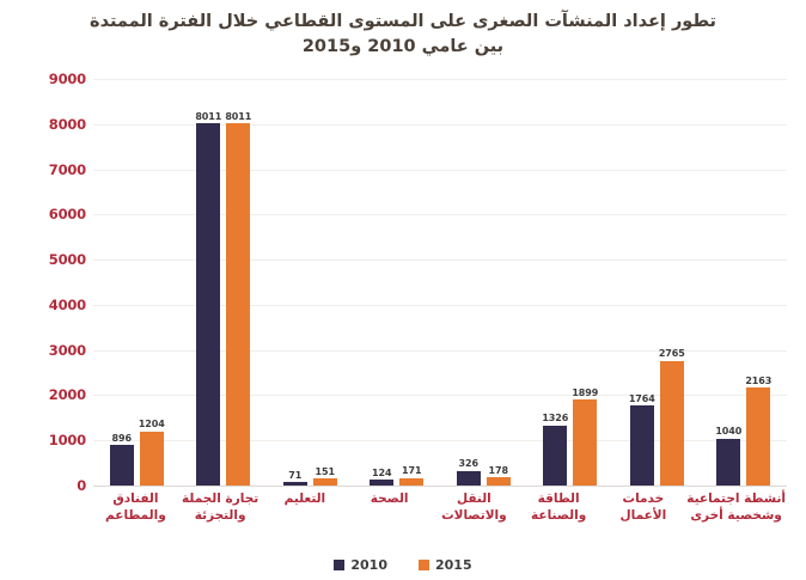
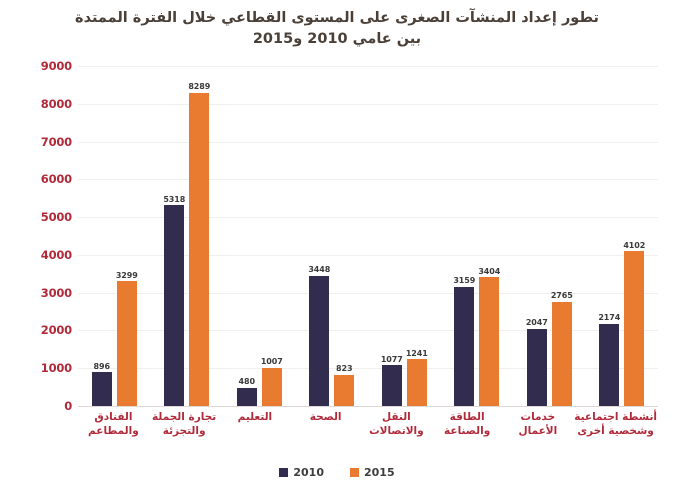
2015/الفنادق والمطاعم: 1204 -> 3299
2010/تجارة الجملة والتجزئة: 8011 -> 5318
2015/تجارة الجملة والتجزئة: 8011 -> 8289
2010/التعليم: 71 -> 480
2015/التعليم: 151 -> 1007
2010/الصحة: 124 -> 3448
2015/الصحة: 171 -> 823
2010/النقل والاتصالات: 326 -> 1077
2015/النقل والاتصالات: 178 -> 1241
2010/الطاقة والصناعة: 1326 -> 3159
2015/الطاقة والصناعة: 1899 -> 3404
2010/خدمات الأعمال: 1764 -> 2047
2010/أنشطة اجتماعية وشخصية أخرى: 1040 -> 2174
2015/أنشطة اجتماعية وشخصية أخرى: 2163 -> 4102
